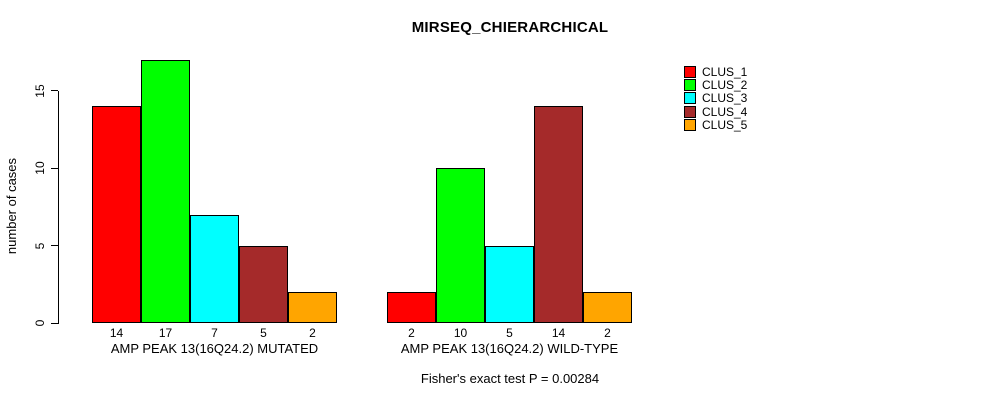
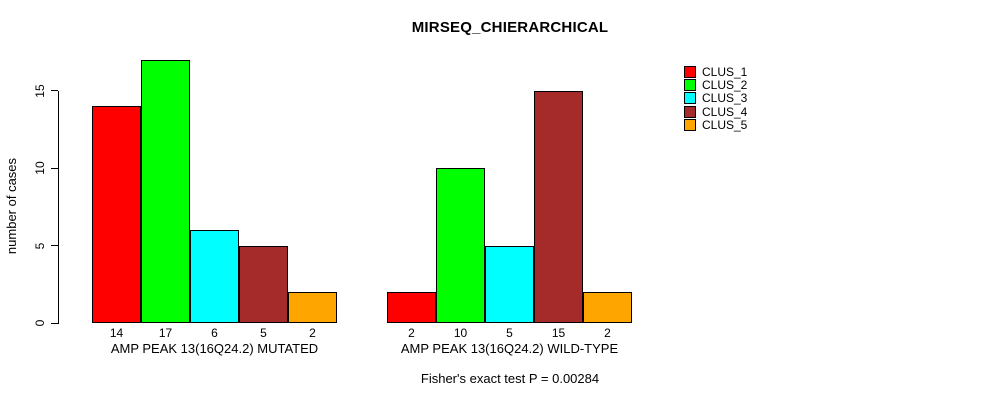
CLUS_3/AMP PEAK 13(16Q24.2) MUTATED: 7 -> 6
CLUS_4/AMP PEAK 13(16Q24.2) WILD-TYPE: 14 -> 15
